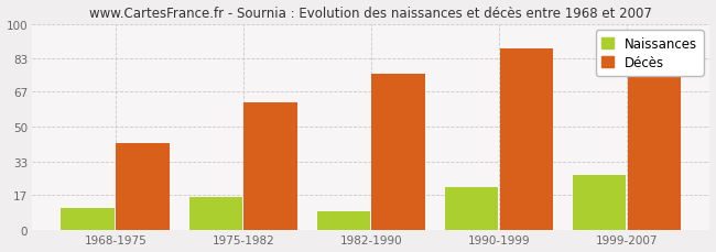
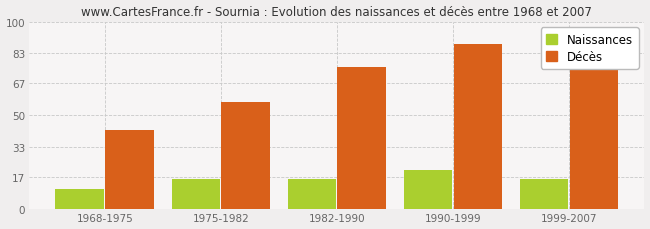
Décès/1975-1982: 62 -> 57
Naissances/1982-1990: 9 -> 16
Naissances/1999-2007: 27 -> 16
